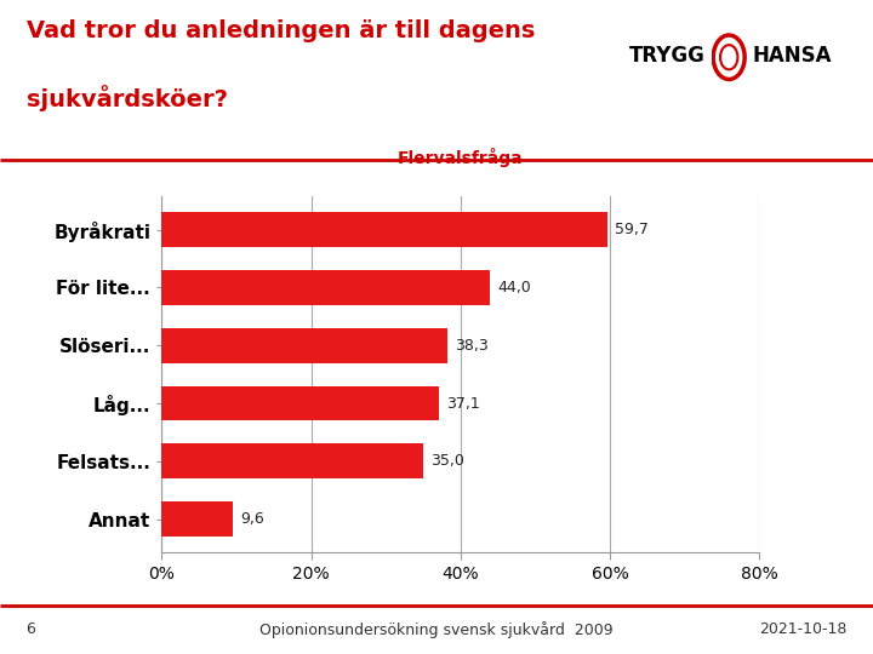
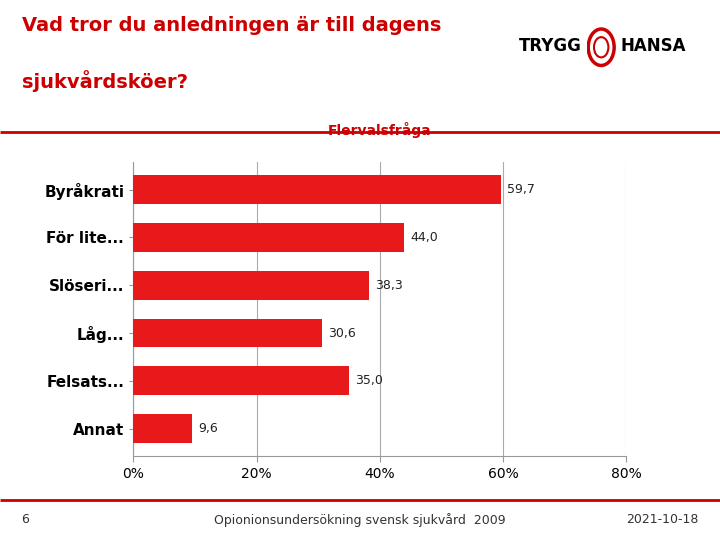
Låg...: 37,1 -> 30,6
